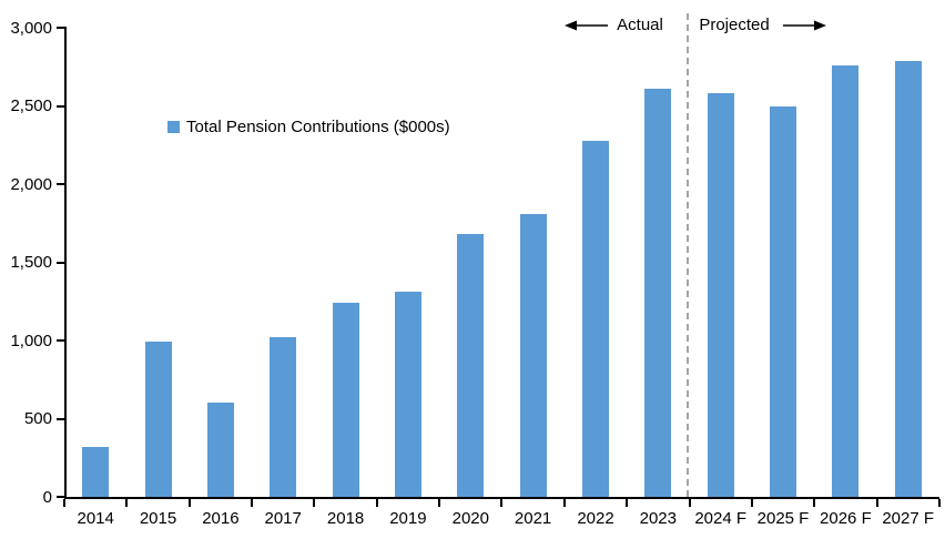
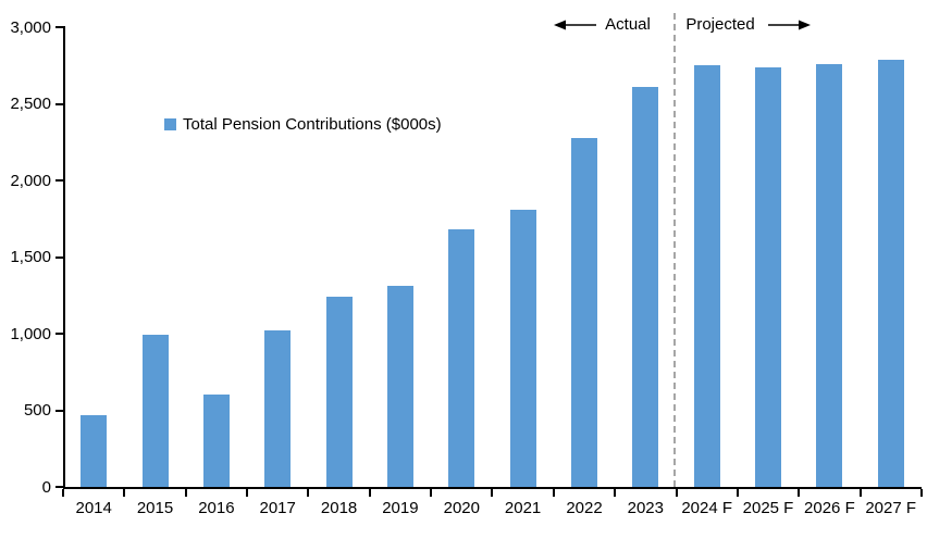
2014: 320 -> 470
2024 F: 2580 -> 2750
2025 F: 2500 -> 2740
